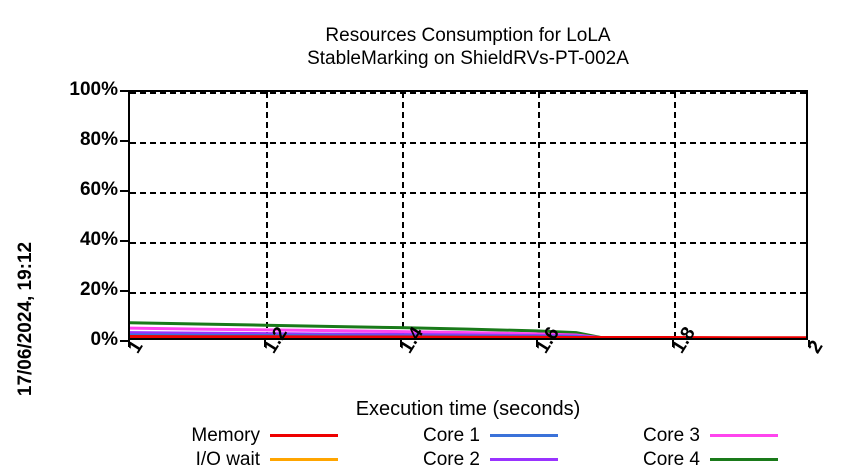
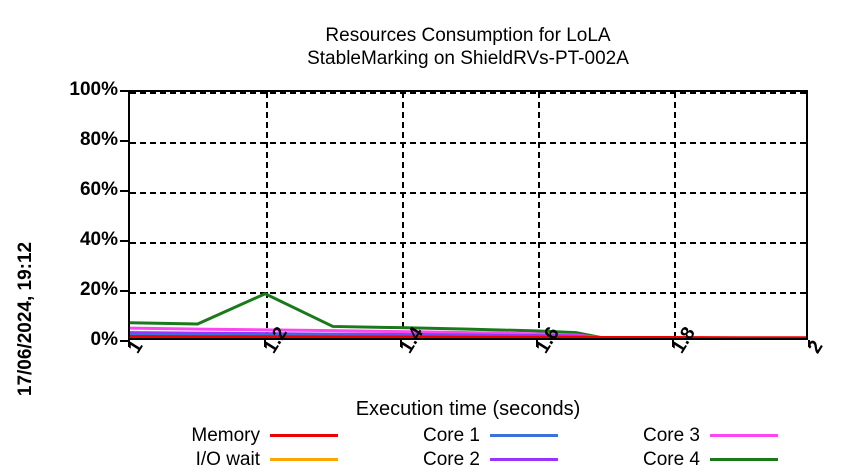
Core 4/1.2: 5% -> 18%
